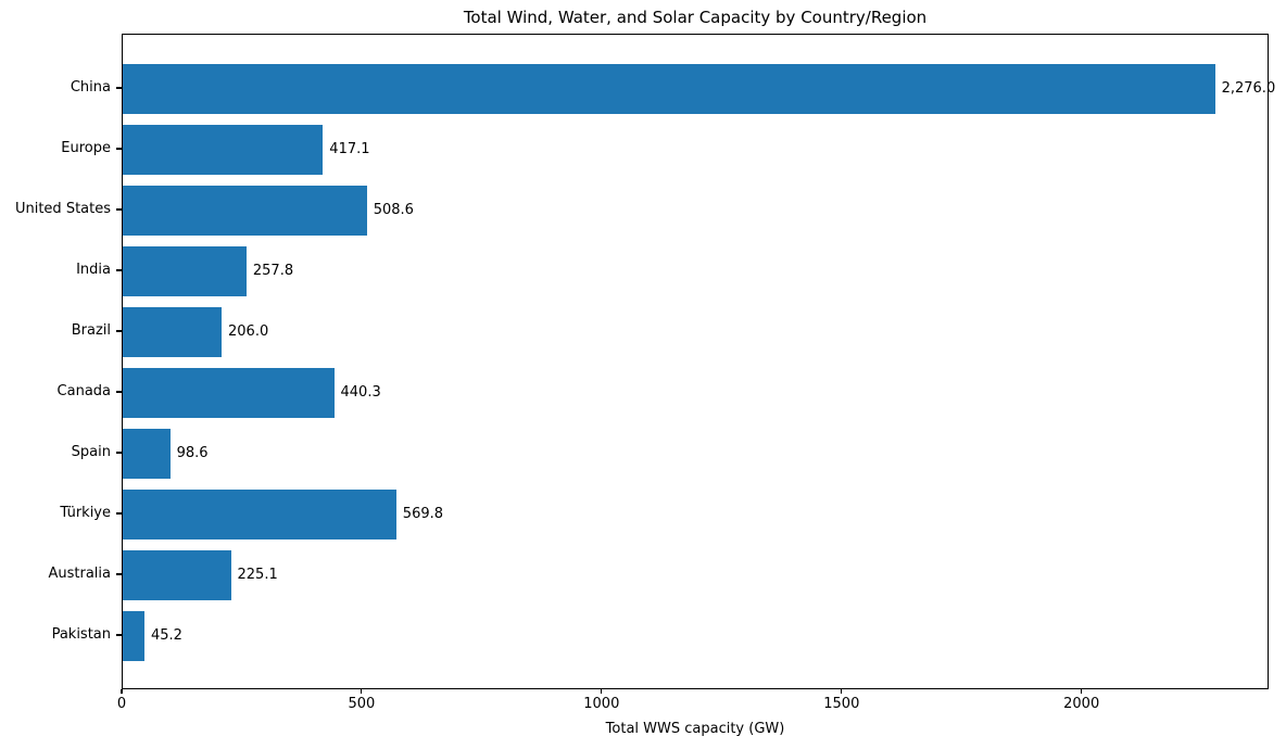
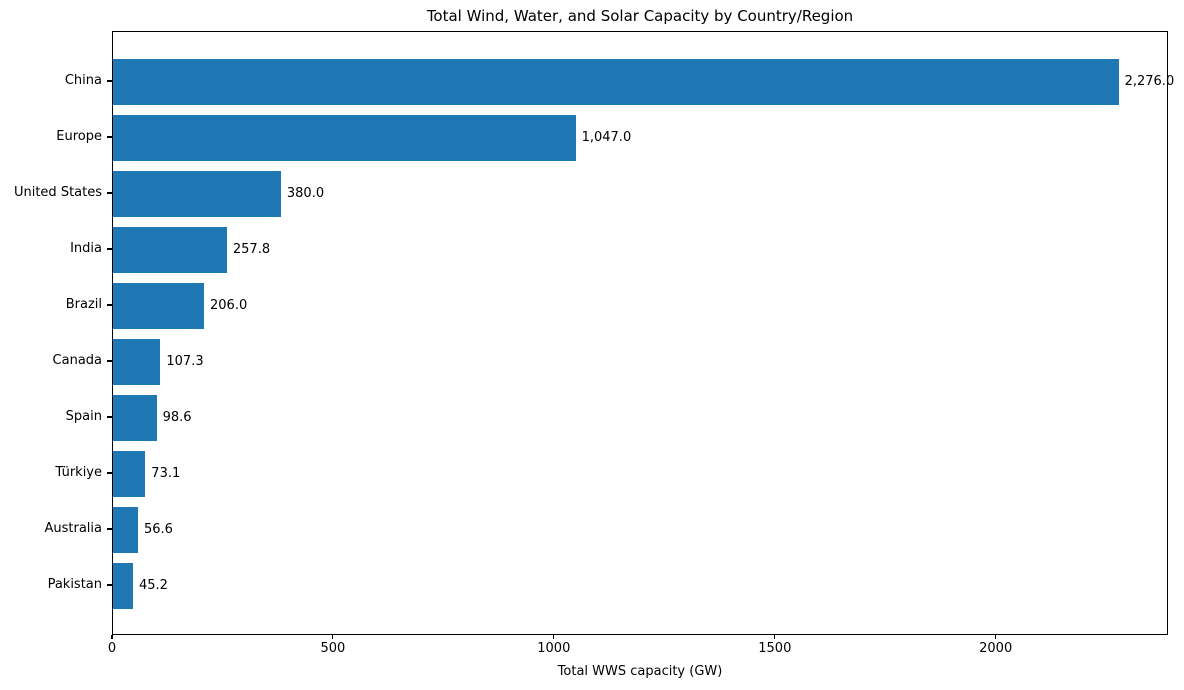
Europe: 417.1 -> 1,047.0
United States: 508.6 -> 380.0
Canada: 440.3 -> 107.3
Türkiye: 569.8 -> 73.1
Australia: 225.1 -> 56.6
